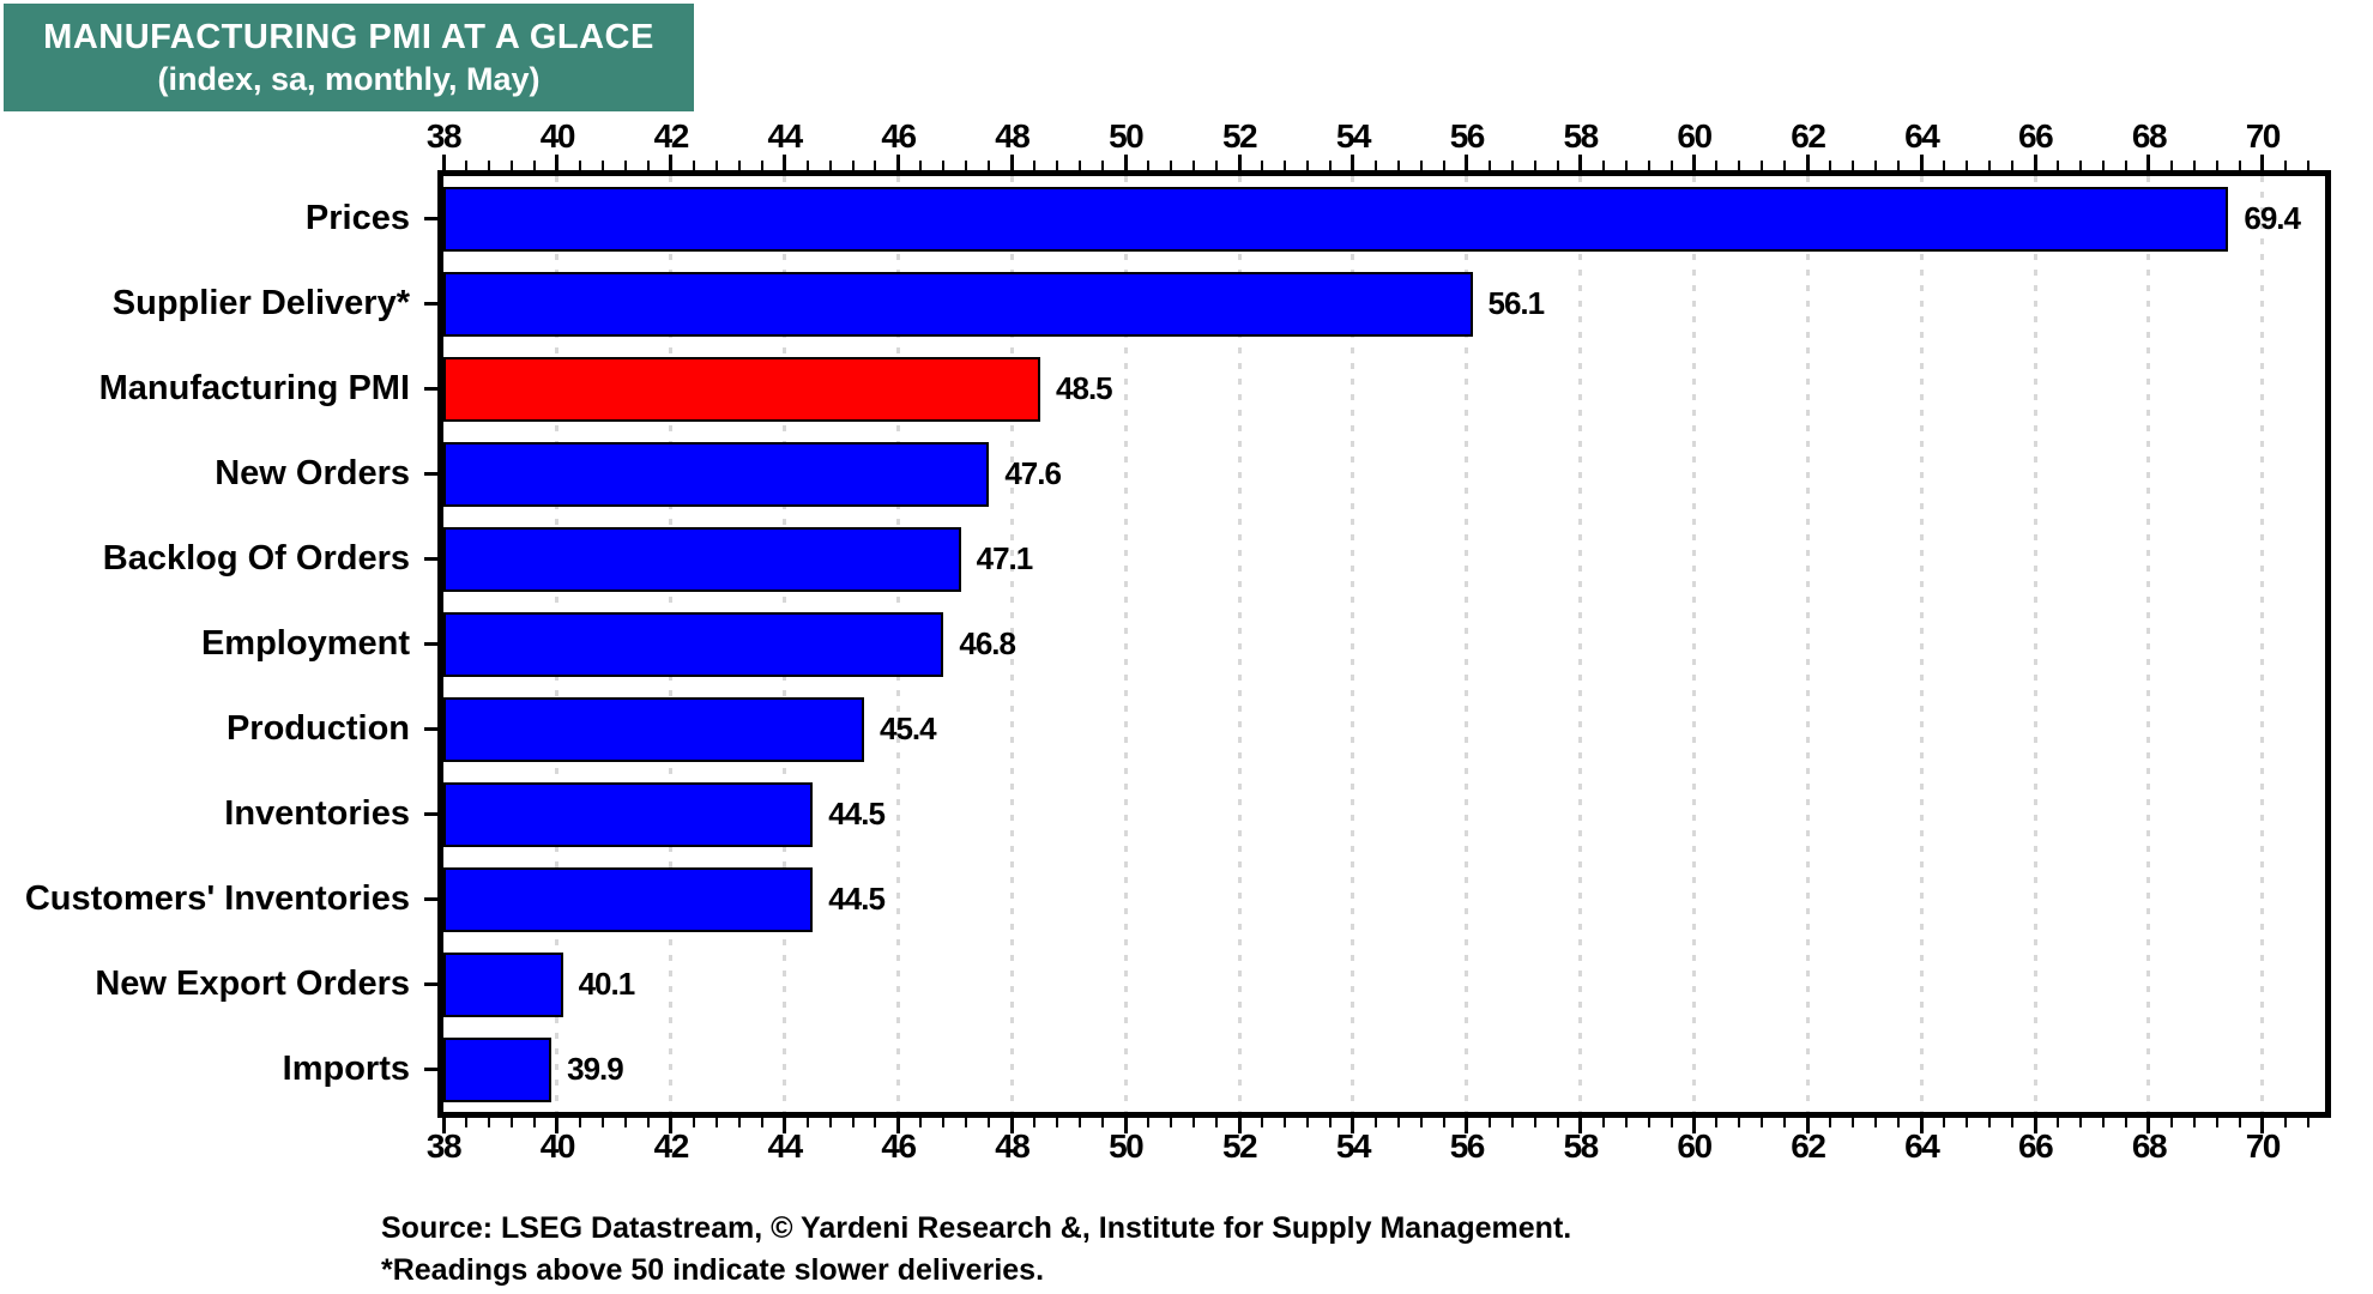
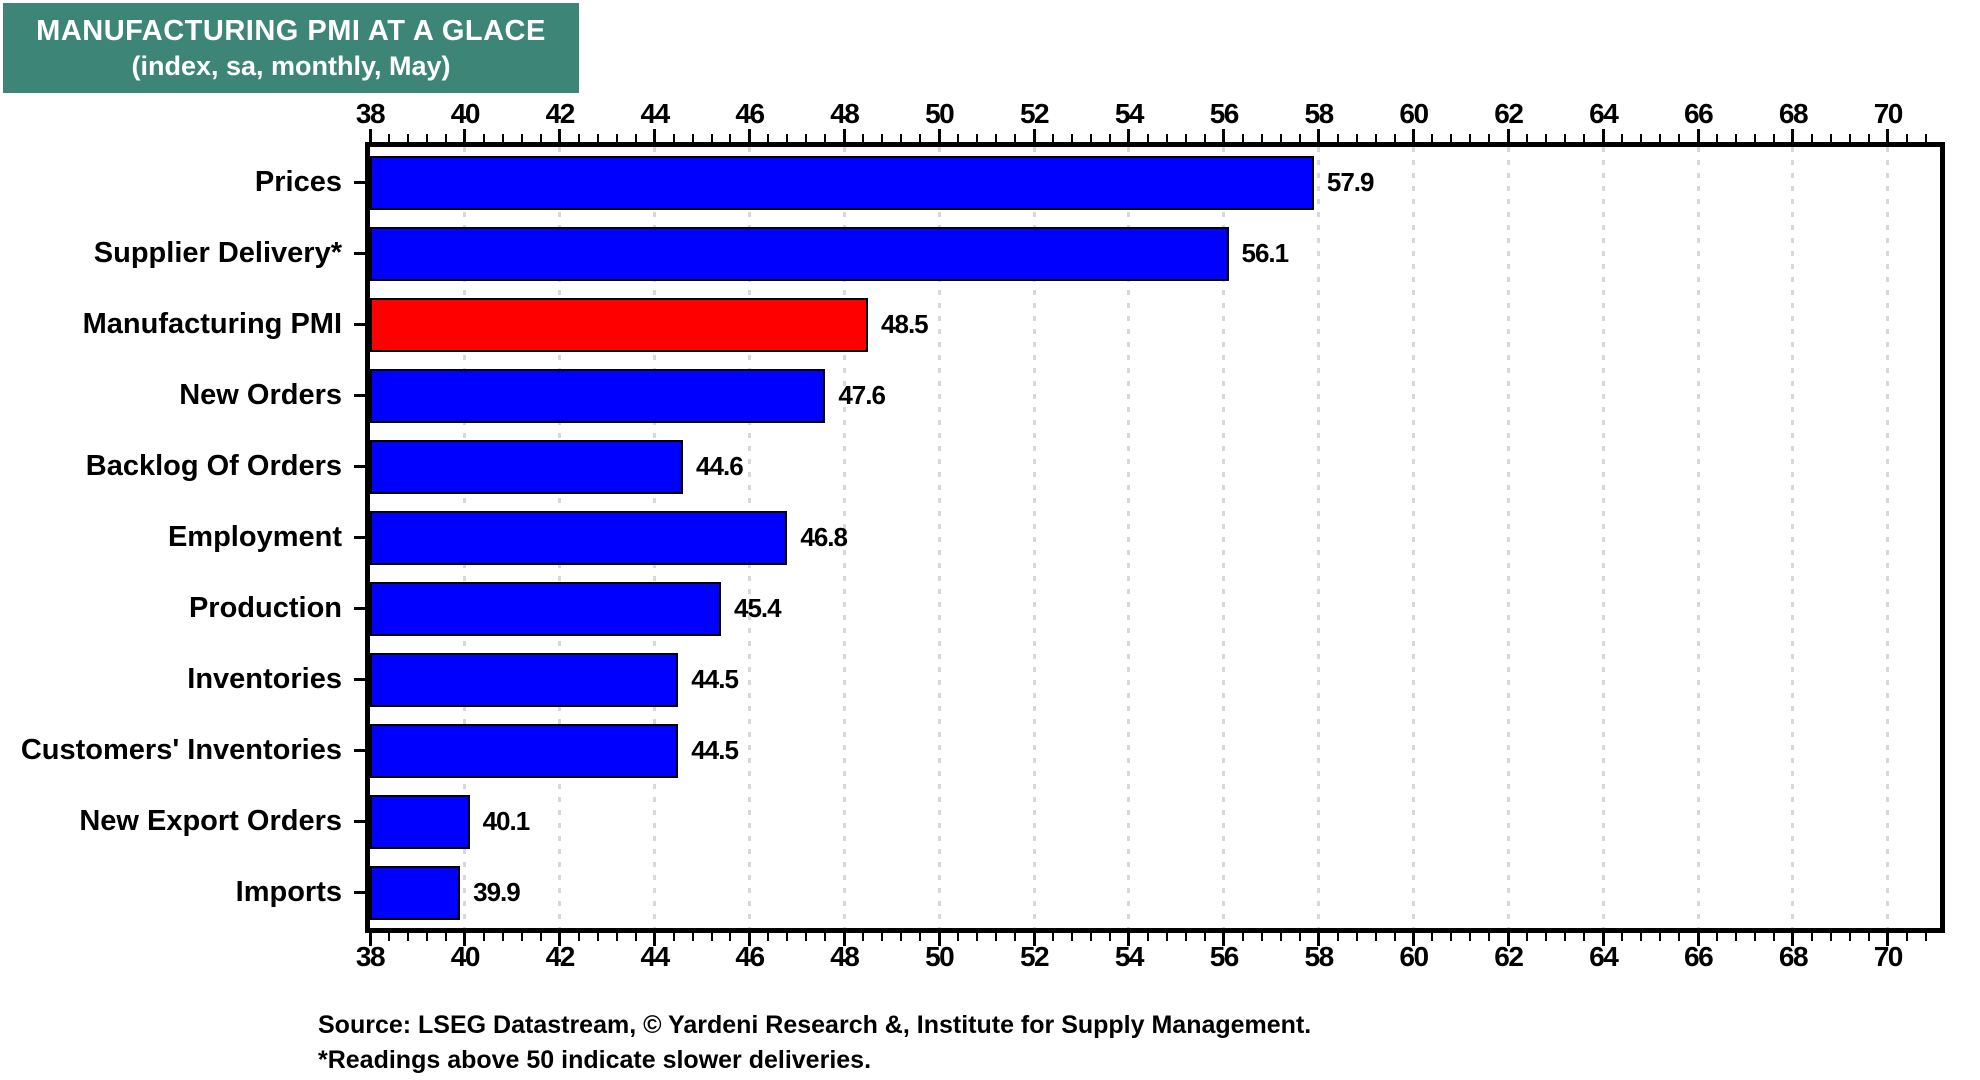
Prices: 69.4 -> 57.9
Backlog Of Orders: 47.1 -> 44.6
